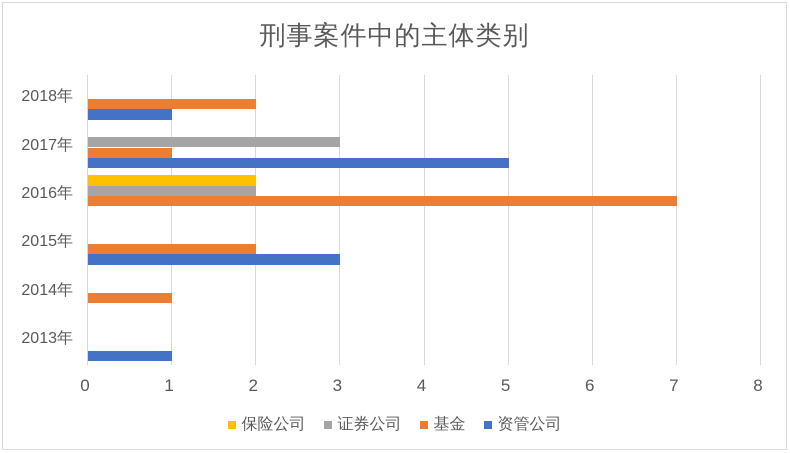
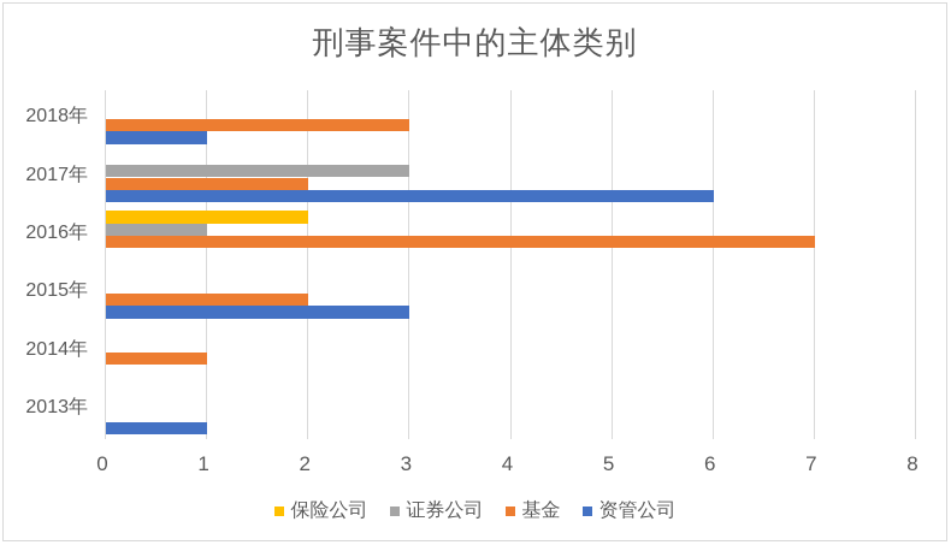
基金/2018年: 2 -> 3
基金/2017年: 1 -> 2
资管公司/2017年: 5 -> 6
证券公司/2016年: 2 -> 1
